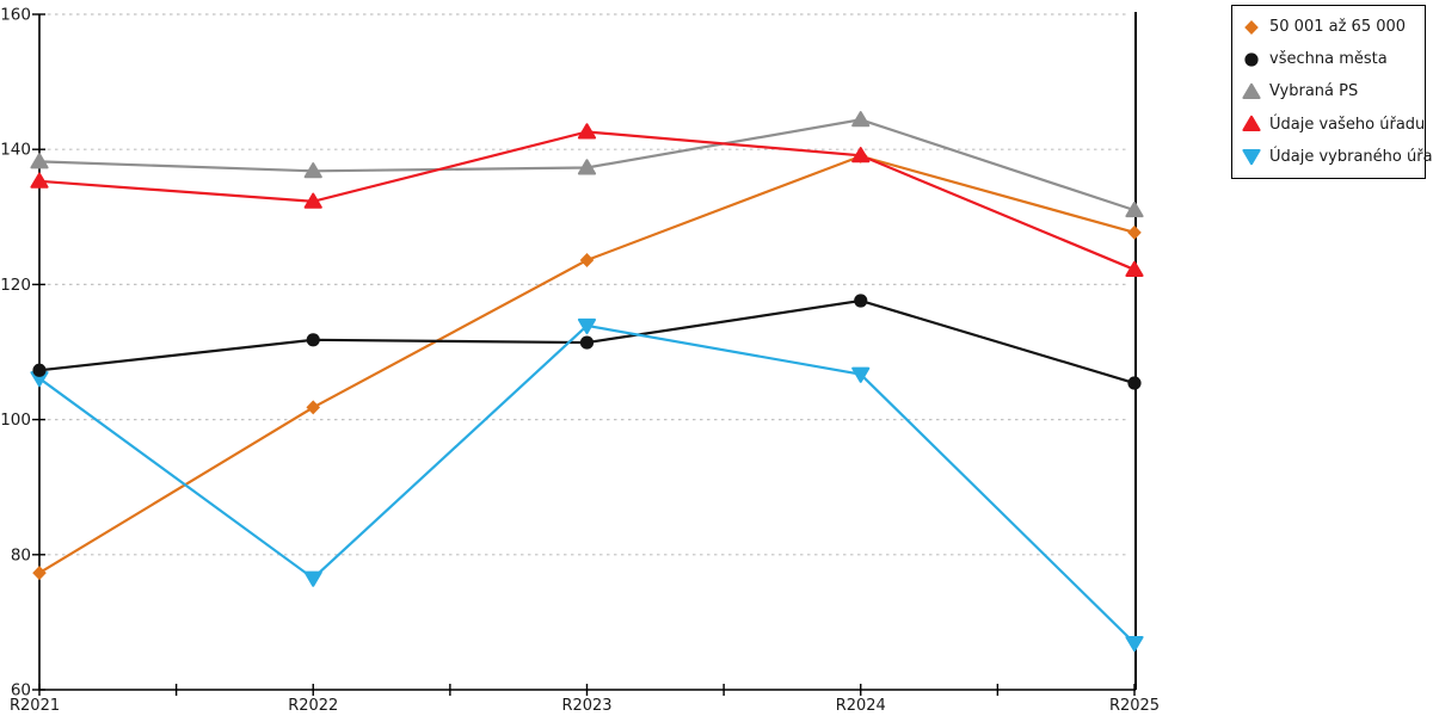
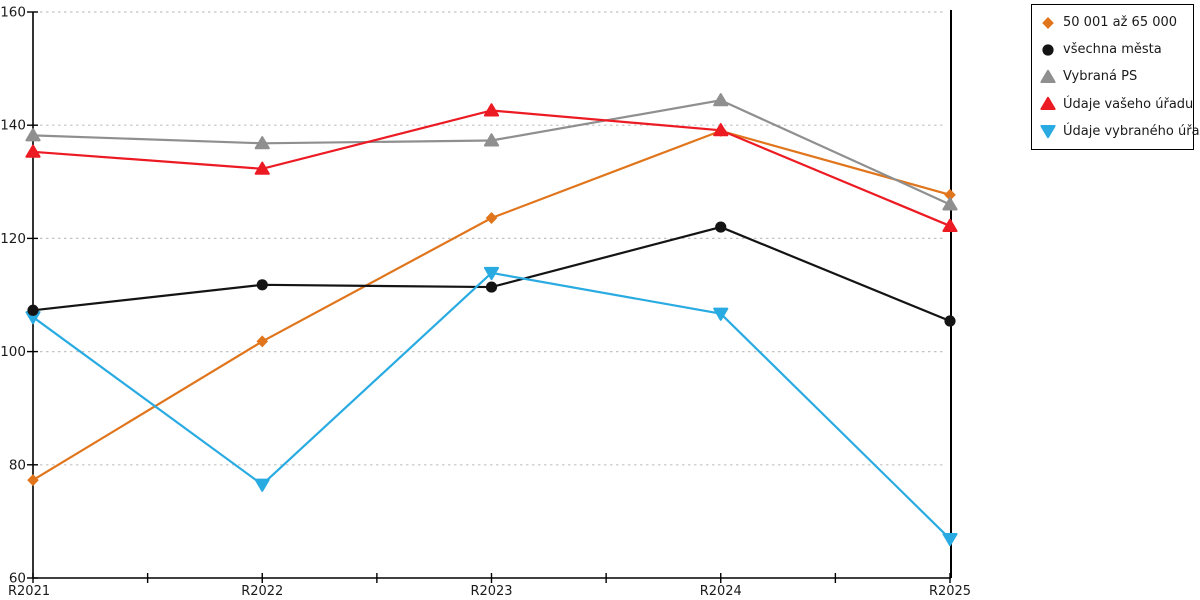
všechna města/R2024: 118 -> 122
Vybraná PS/R2025: 131 -> 126
